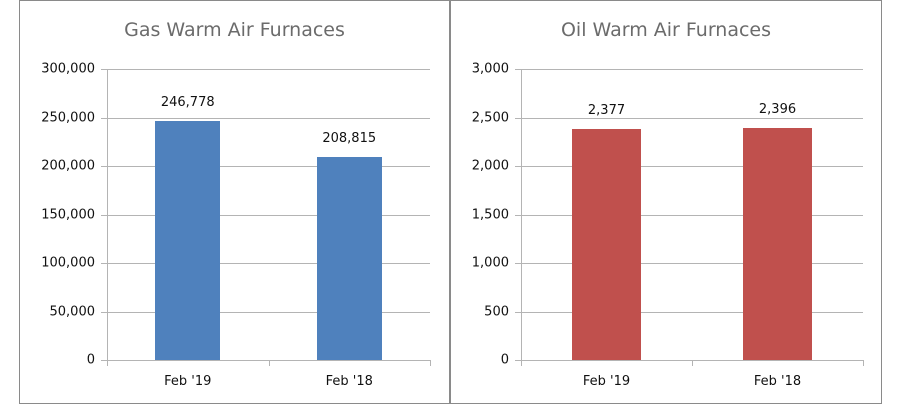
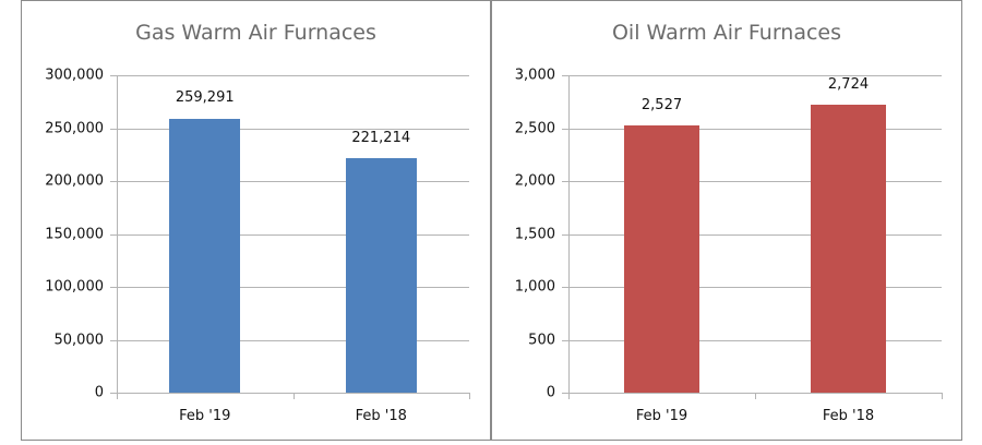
Gas Warm Air Furnaces/Feb '19: 246,778 -> 259,291
Gas Warm Air Furnaces/Feb '18: 208,815 -> 221,214
Oil Warm Air Furnaces/Feb '19: 2,377 -> 2,527
Oil Warm Air Furnaces/Feb '18: 2,396 -> 2,724
